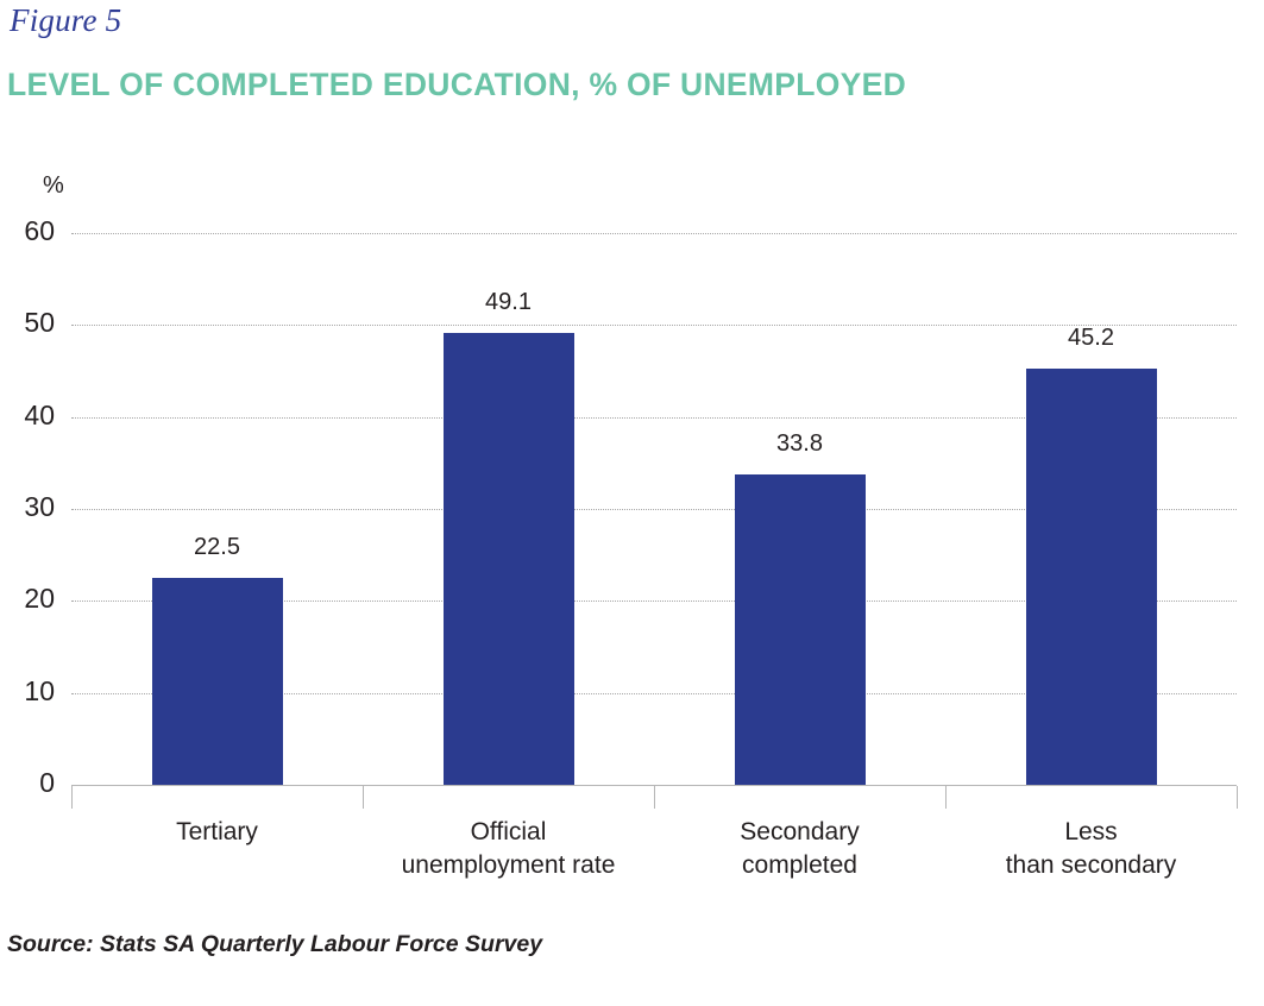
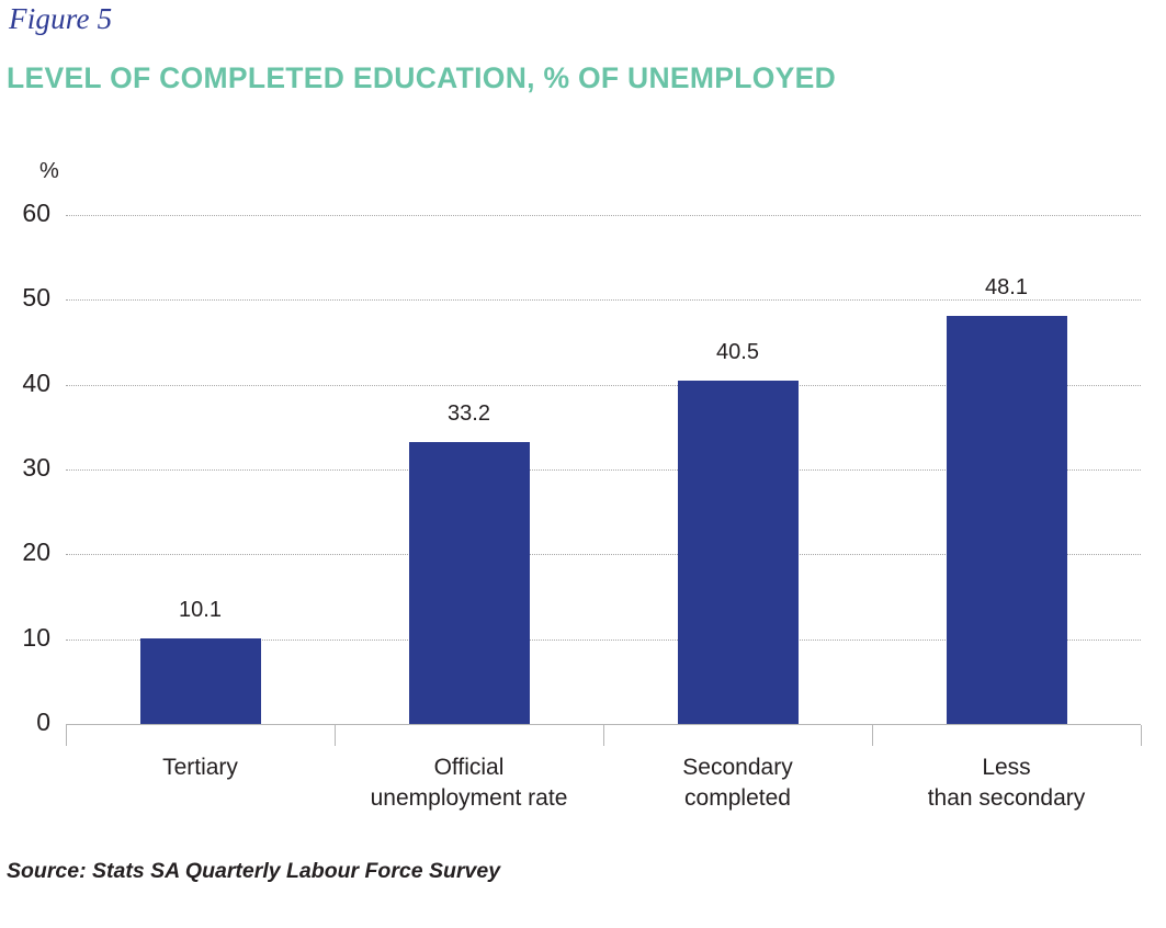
Tertiary: 22.5 -> 10.1
Official unemployment rate: 49.1 -> 33.2
Secondary completed: 33.8 -> 40.5
Less than secondary: 45.2 -> 48.1
